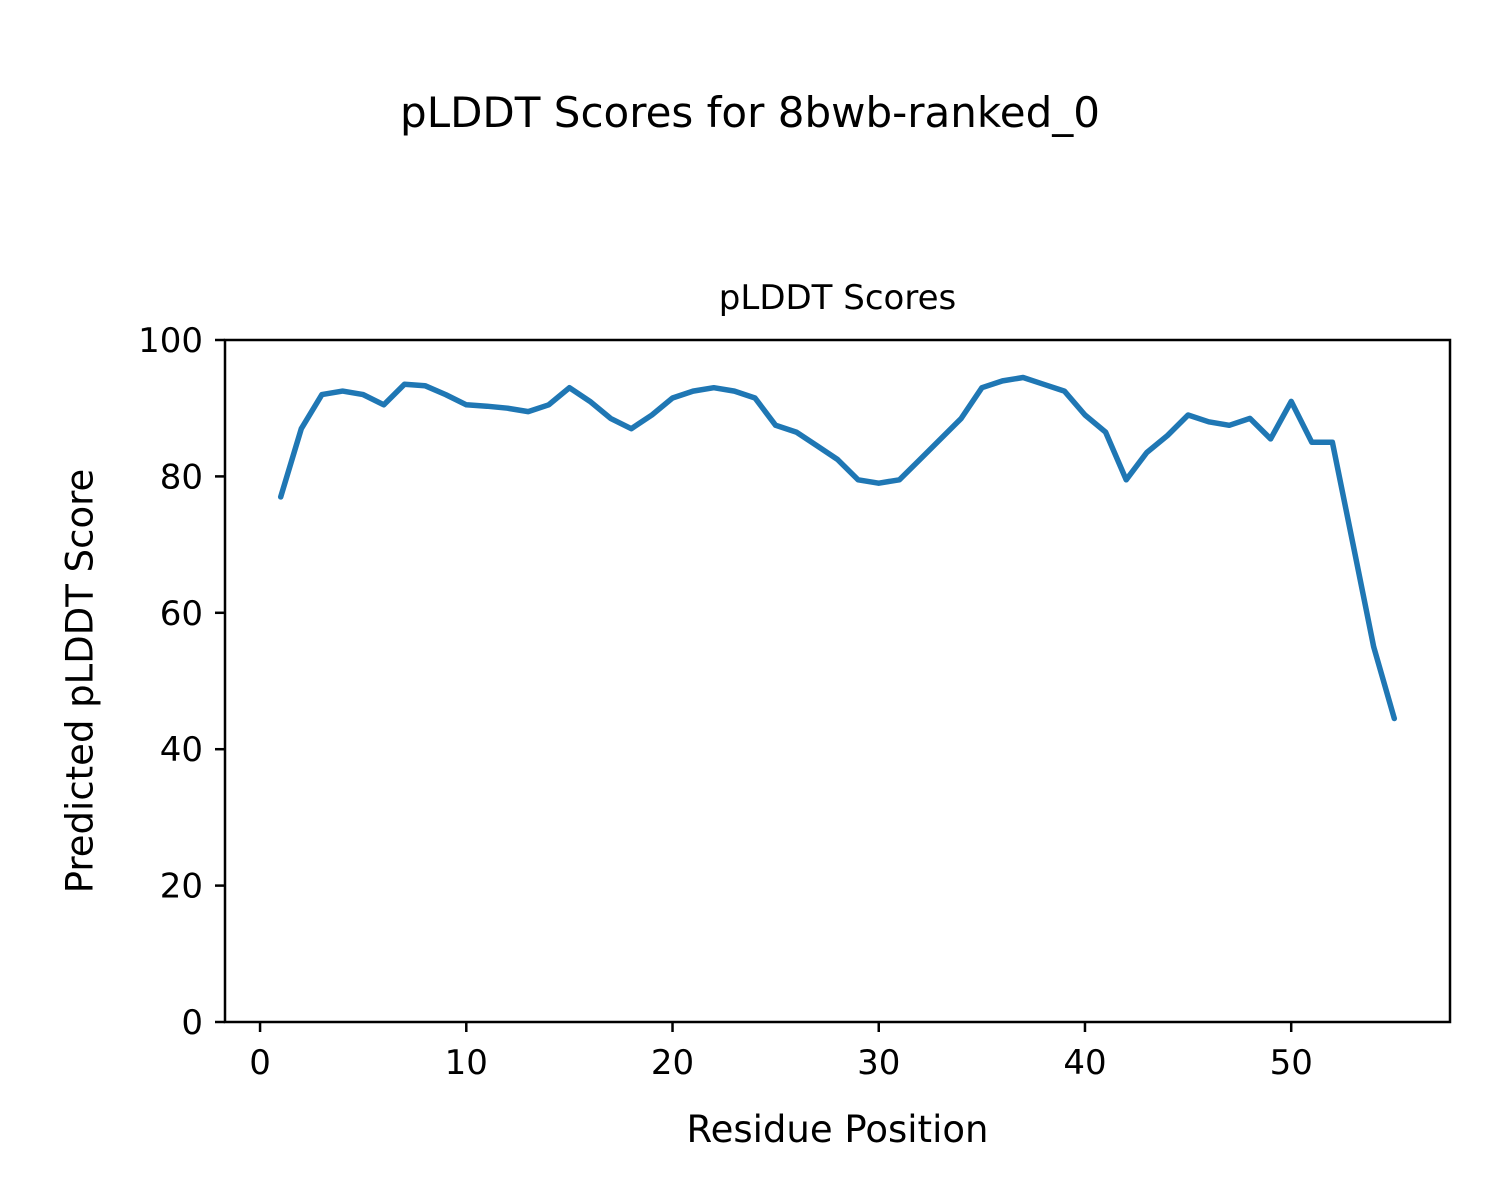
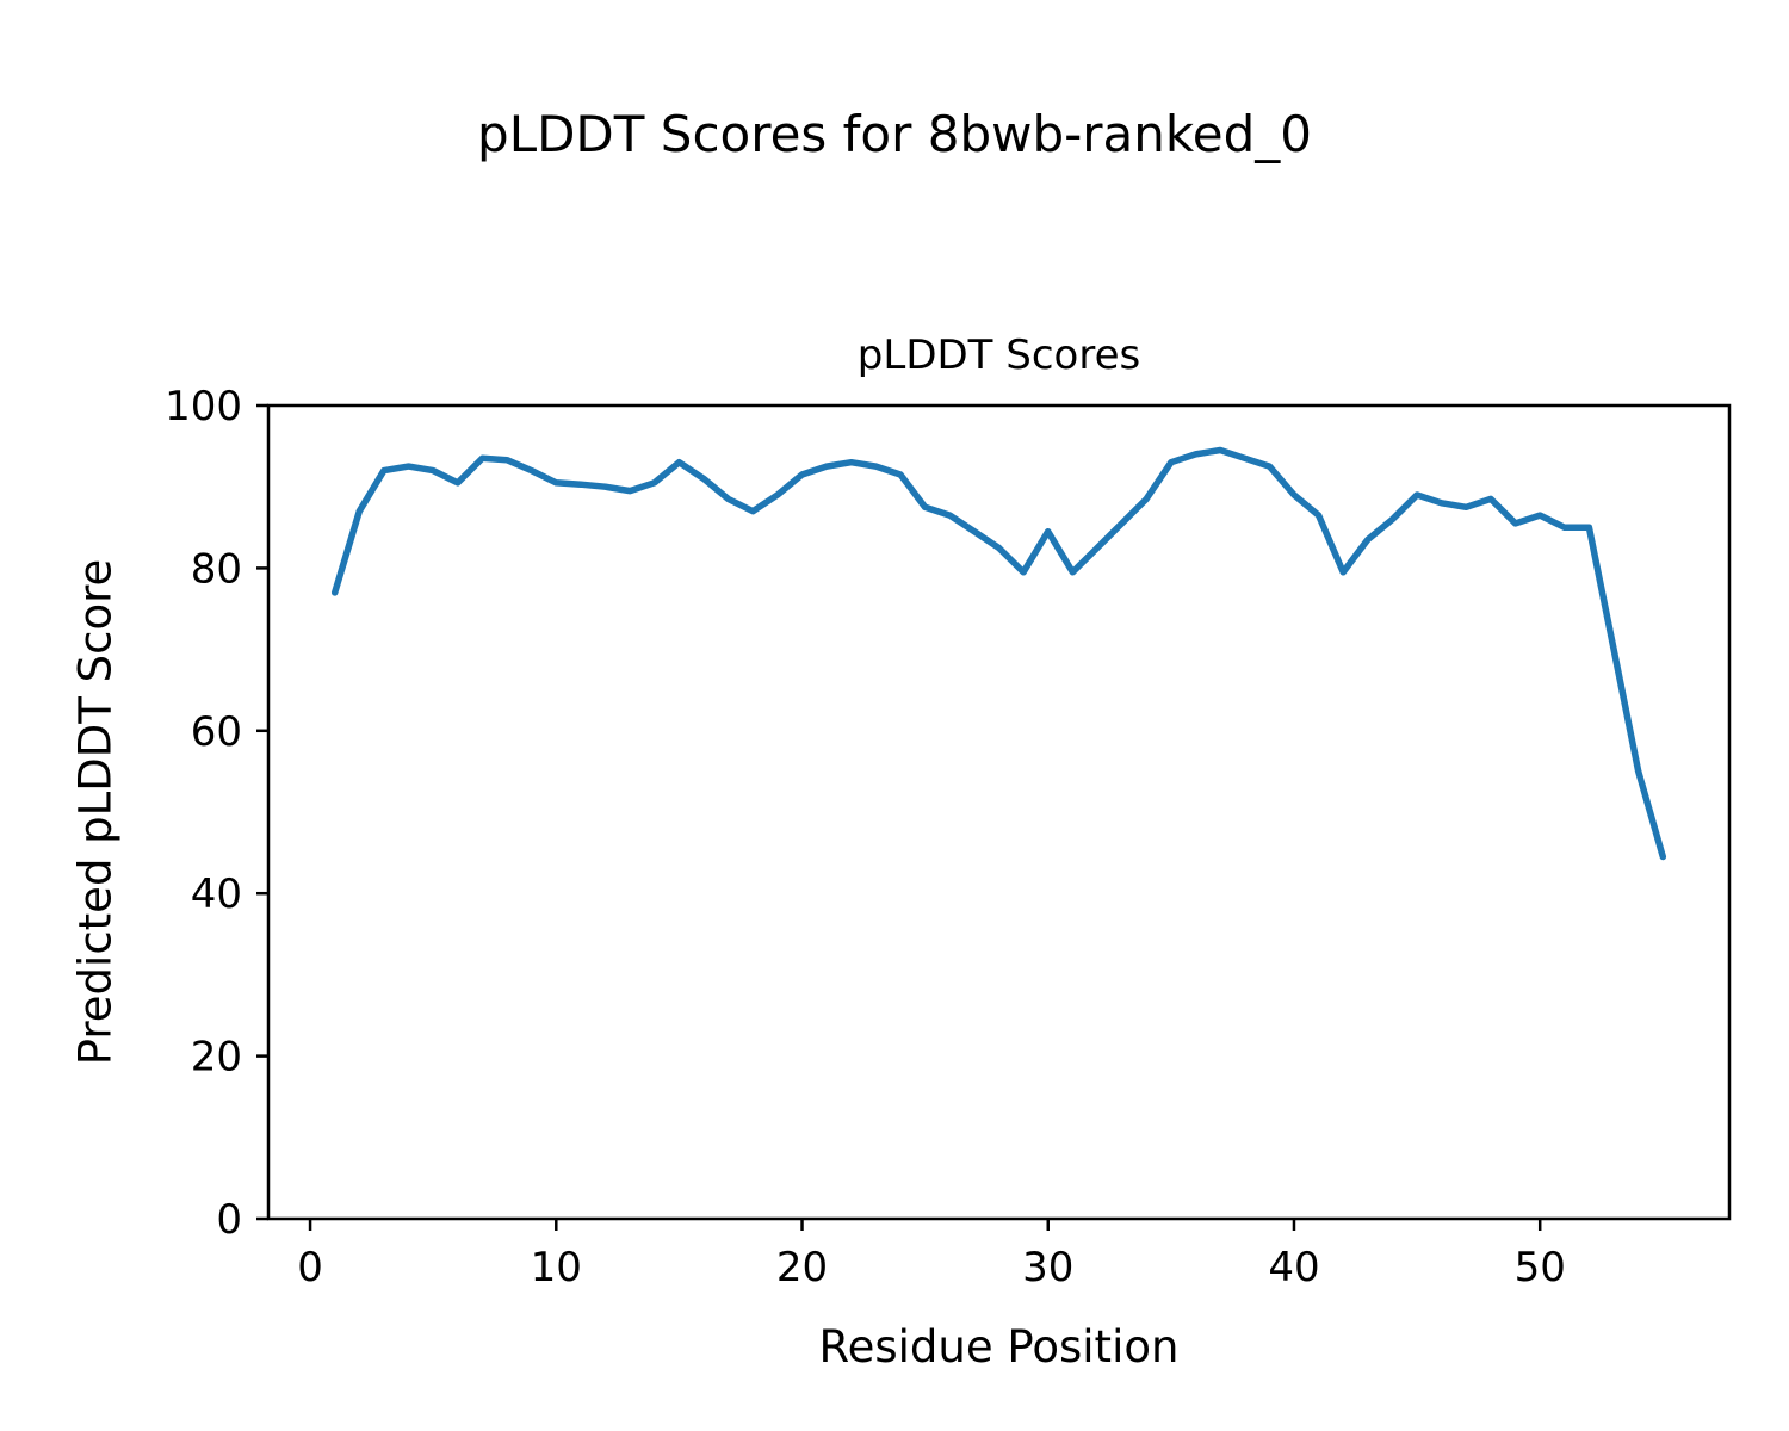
30: 79 -> 84
50: 91 -> 86
